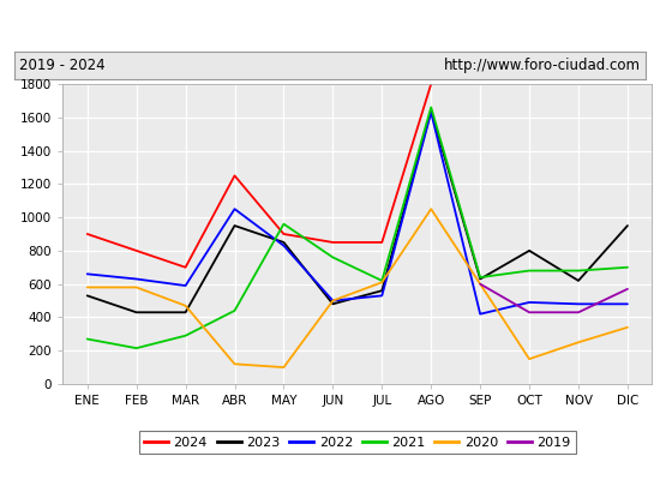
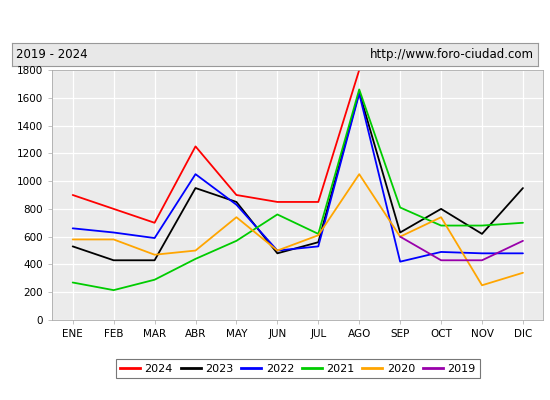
2020/ABR: 120 -> 500
2021/MAY: 960 -> 570
2020/MAY: 100 -> 740
2021/SEP: 640 -> 810
2020/OCT: 150 -> 740
